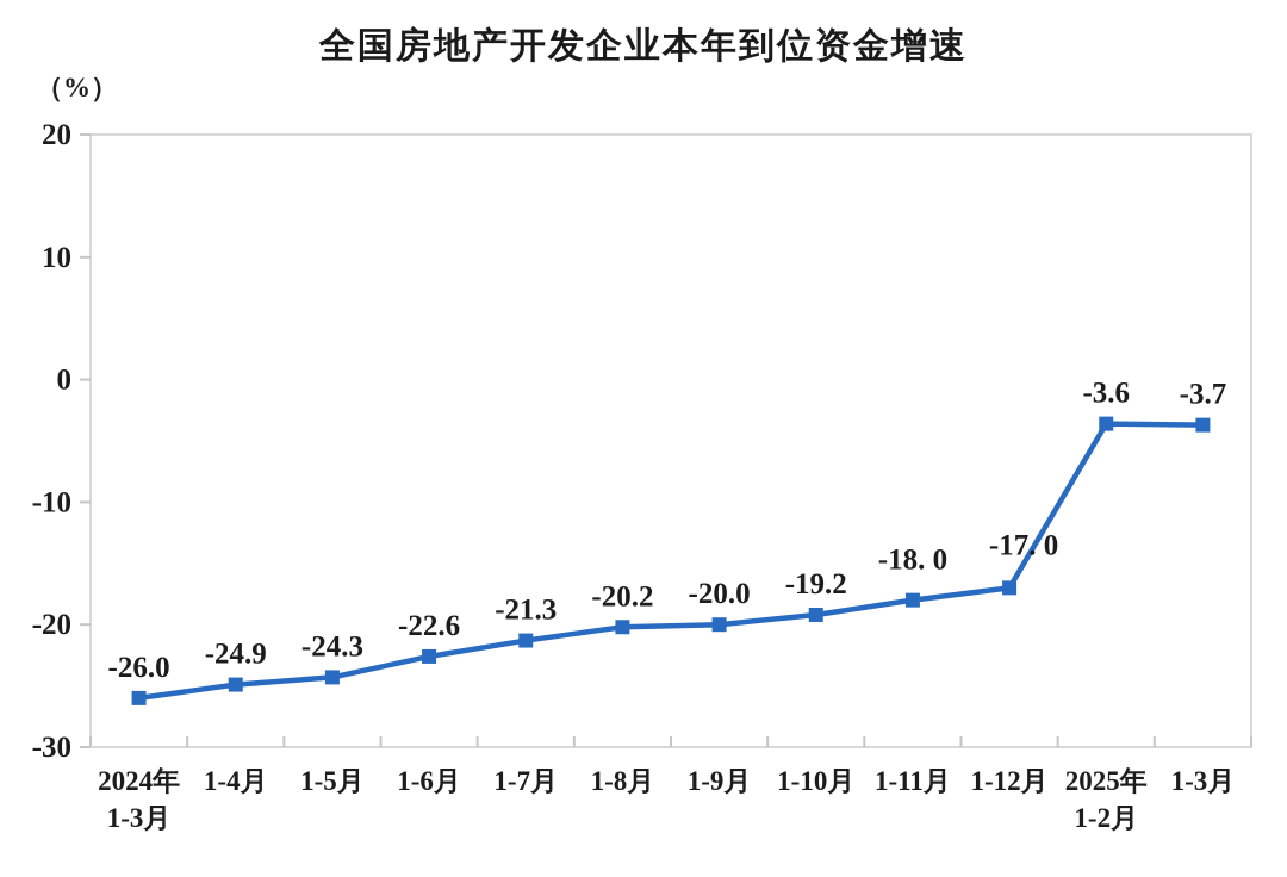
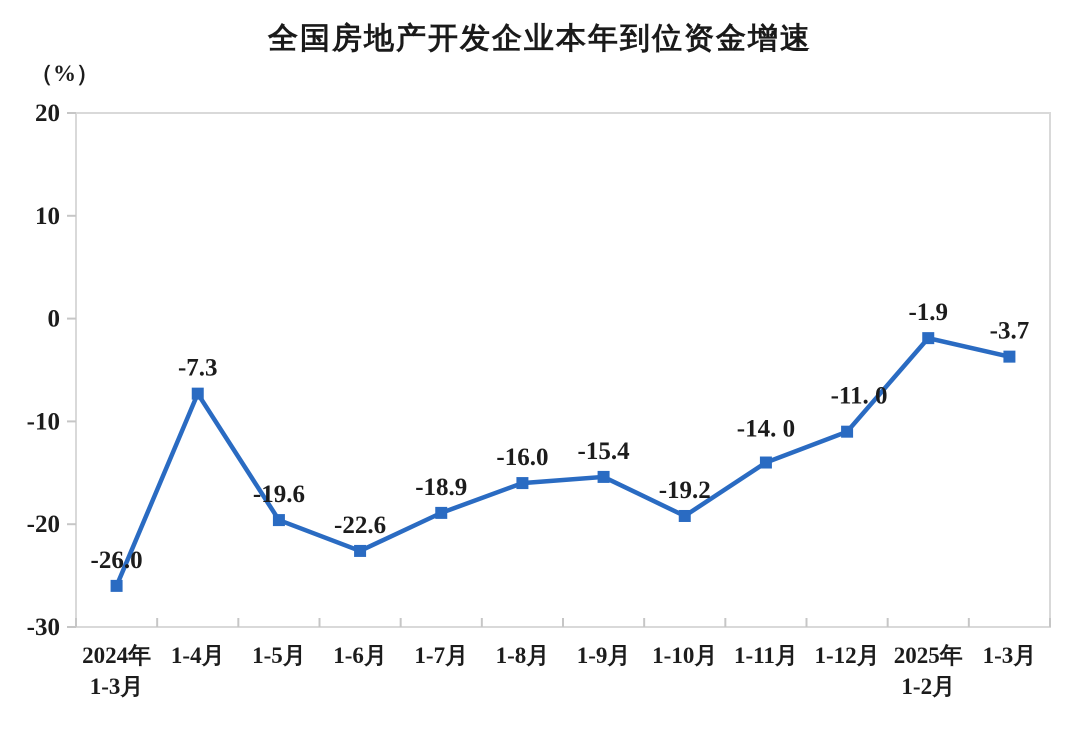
1-4月: -24.9 -> -7.3
1-5月: -24.3 -> -19.6
1-7月: -21.3 -> -18.9
1-8月: -20.2 -> -16.0
1-9月: -20.0 -> -15.4
1-11月: -18 -> -14
1-12月: -17 -> -11
2025年 1-2月: -3.6 -> -1.9
